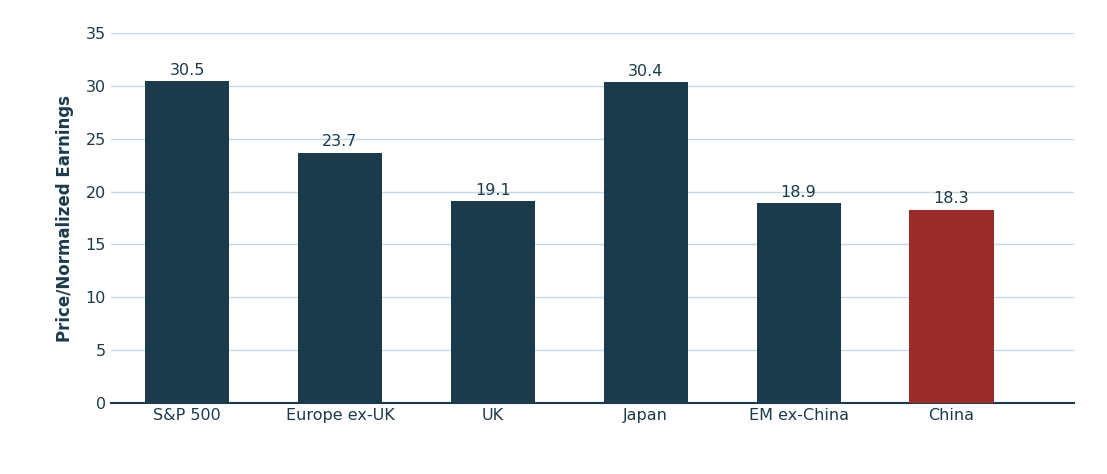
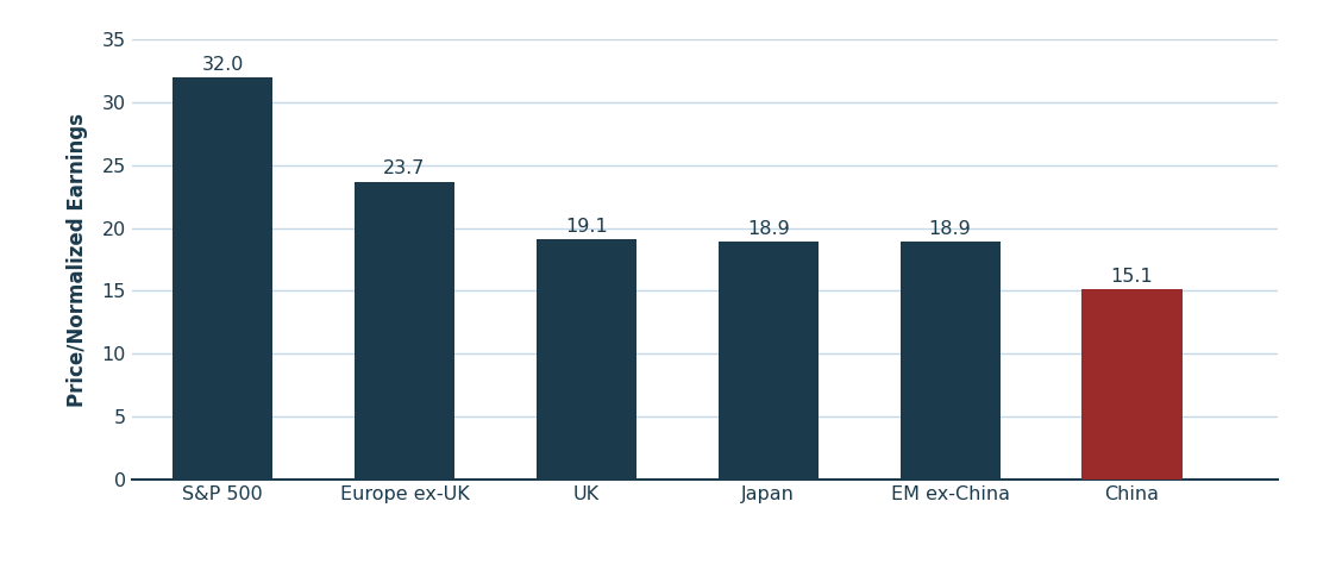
S&P 500: 30.5 -> 32.0
Japan: 30.4 -> 18.9
China: 18.3 -> 15.1
